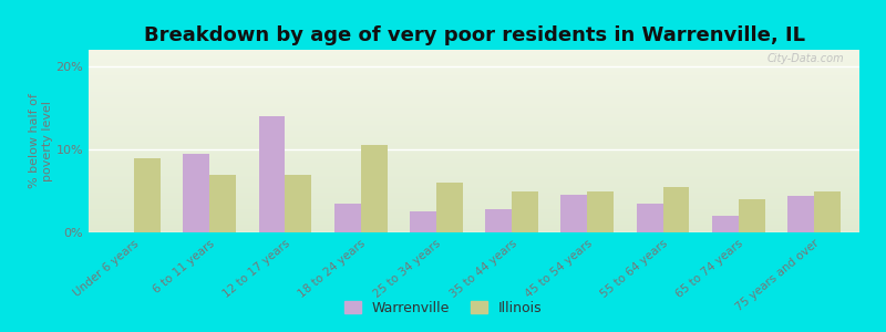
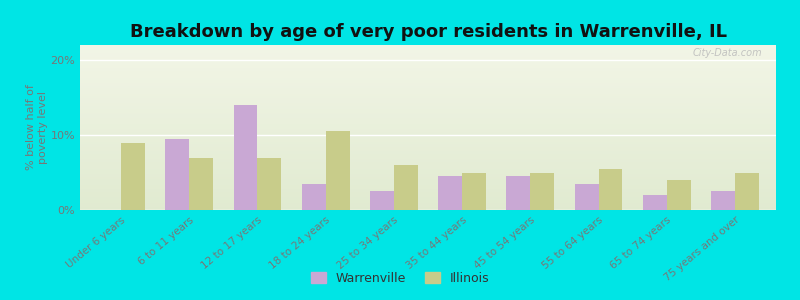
Warrenville/35 to 44 years: 2.8% -> 4.5%
Warrenville/75 years and over: 4.4% -> 2.5%
